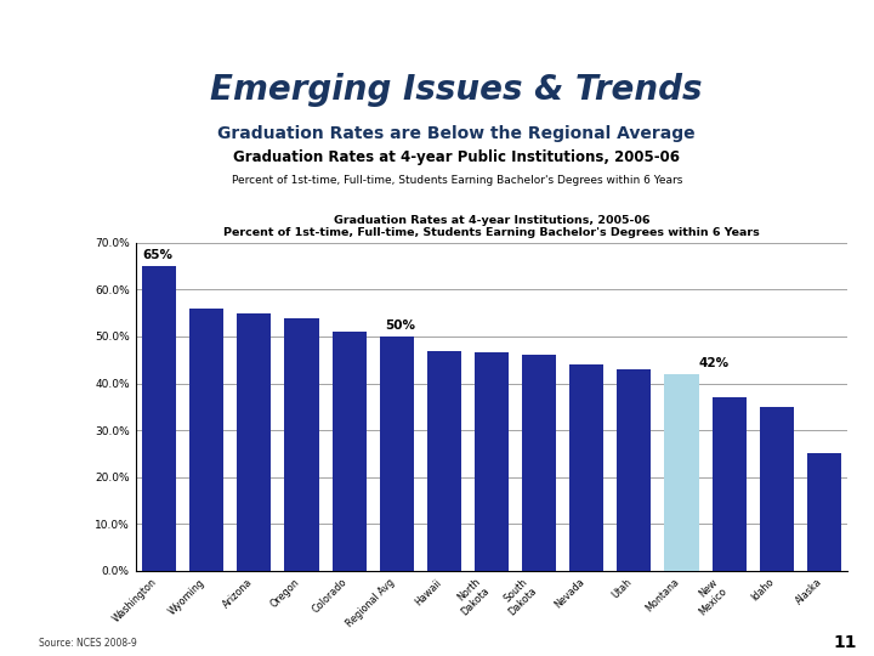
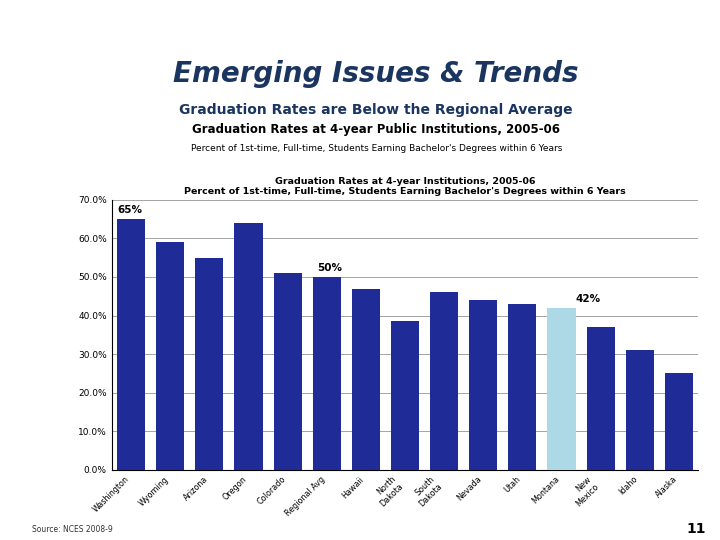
Wyoming: 56.0% -> 59.0%
Oregon: 54.0% -> 64.0%
North Dakota: 46.5% -> 38.5%
Idaho: 35.0% -> 31.0%
